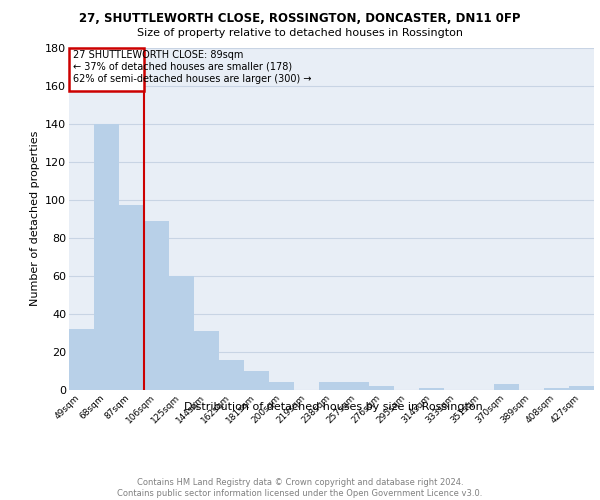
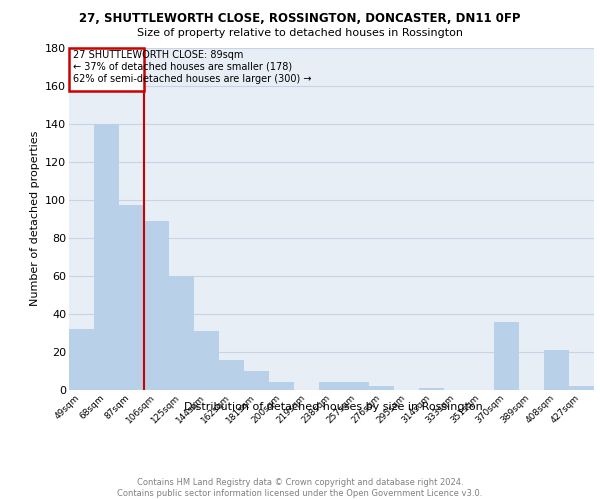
370sqm: 3 -> 36
408sqm: 1 -> 21
